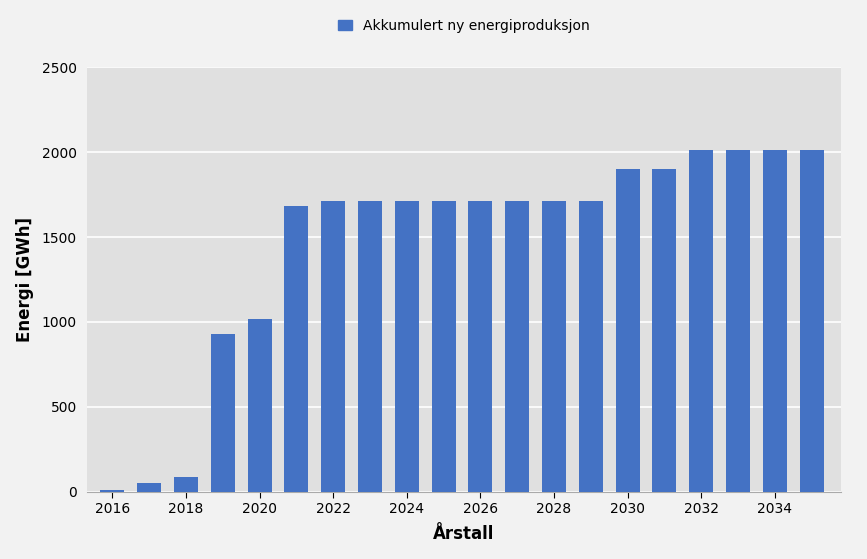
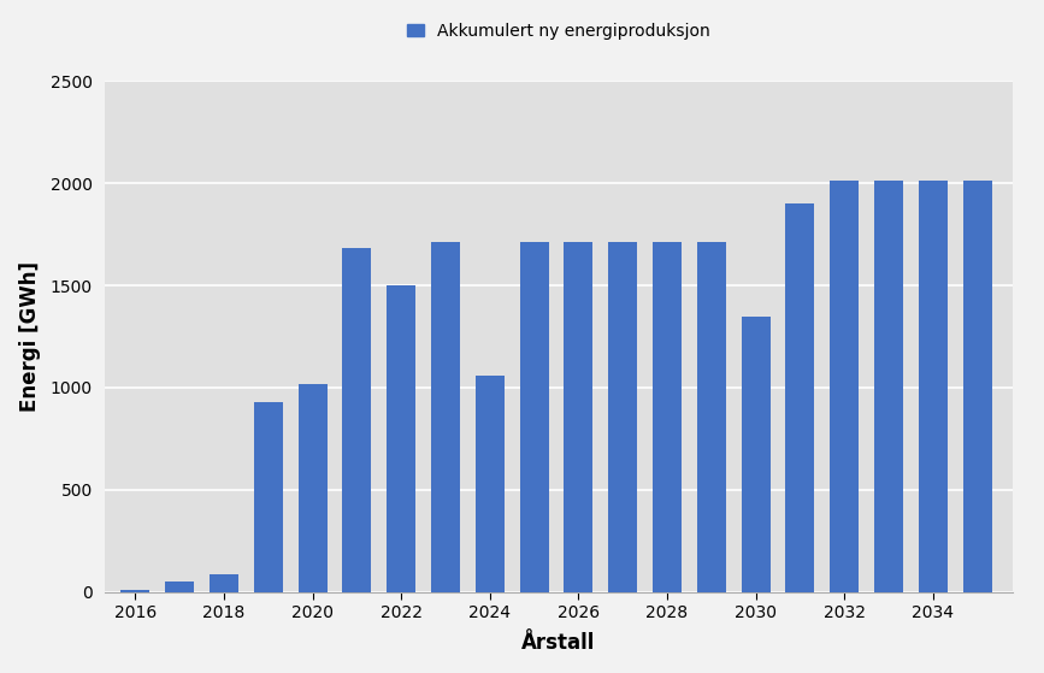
2022: 1710 -> 1500
2024: 1710 -> 1060
2030: 1900 -> 1350
